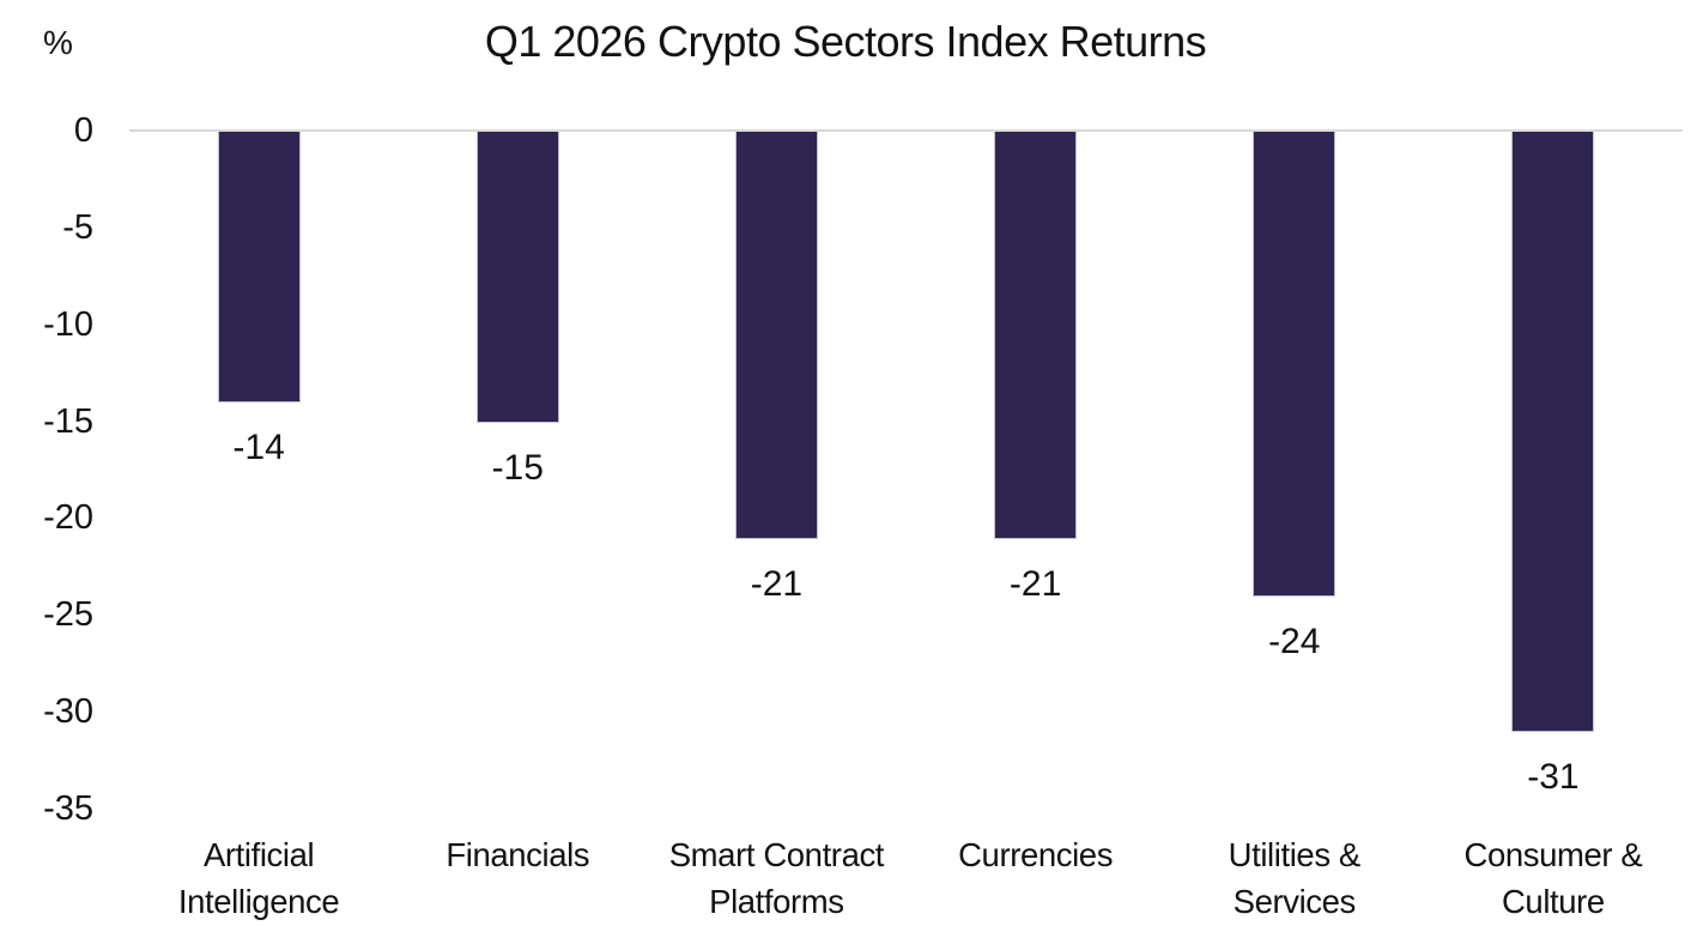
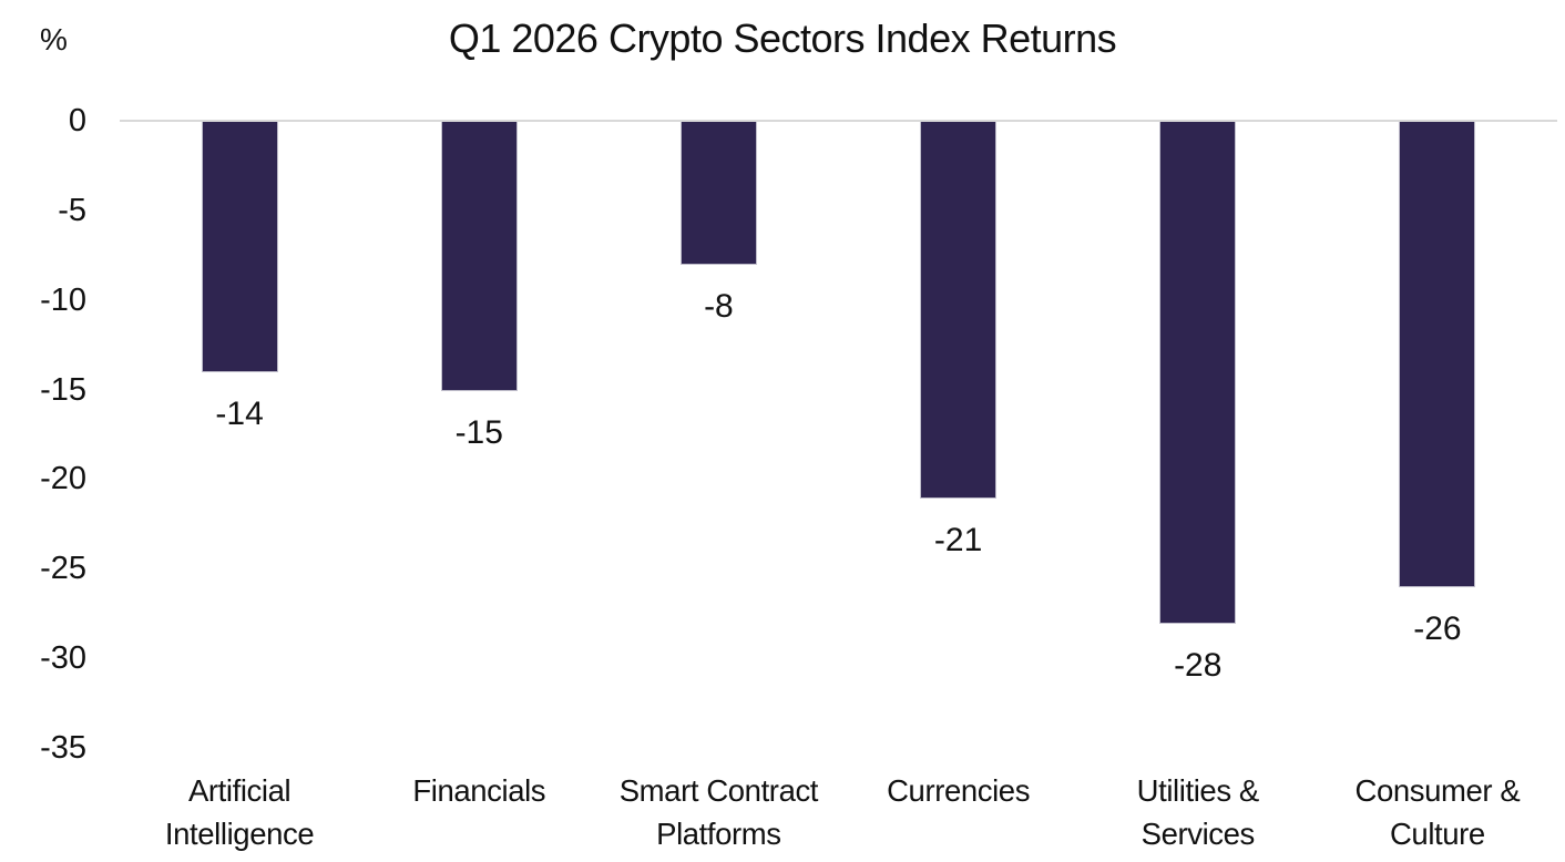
Smart Contract Platforms: -21 -> -8
Utilities & Services: -24 -> -28
Consumer & Culture: -31 -> -26
